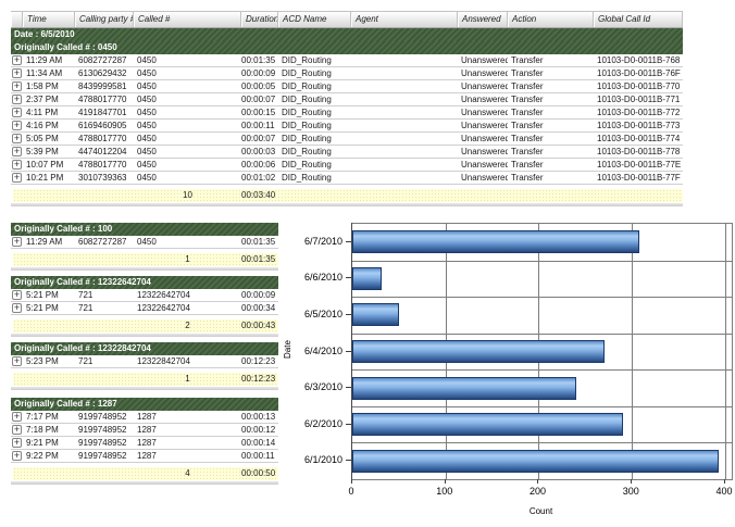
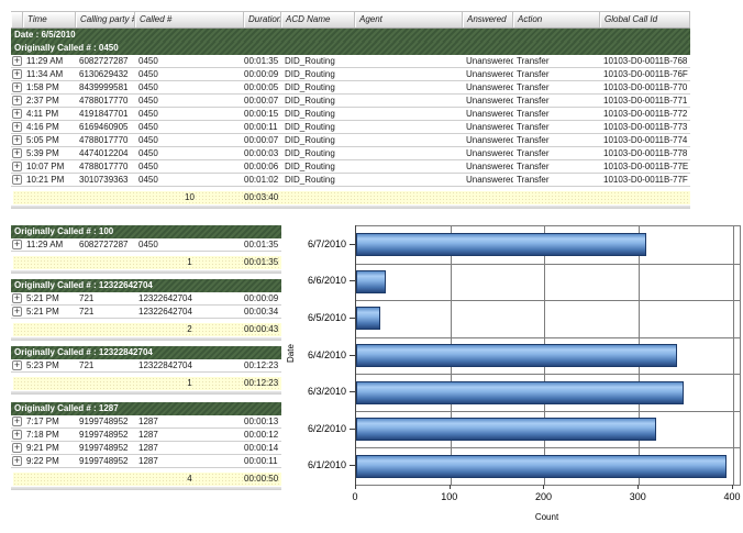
6/5/2010: 50 -> 30
6/4/2010: 270 -> 340
6/3/2010: 240 -> 350
6/2/2010: 290 -> 320
